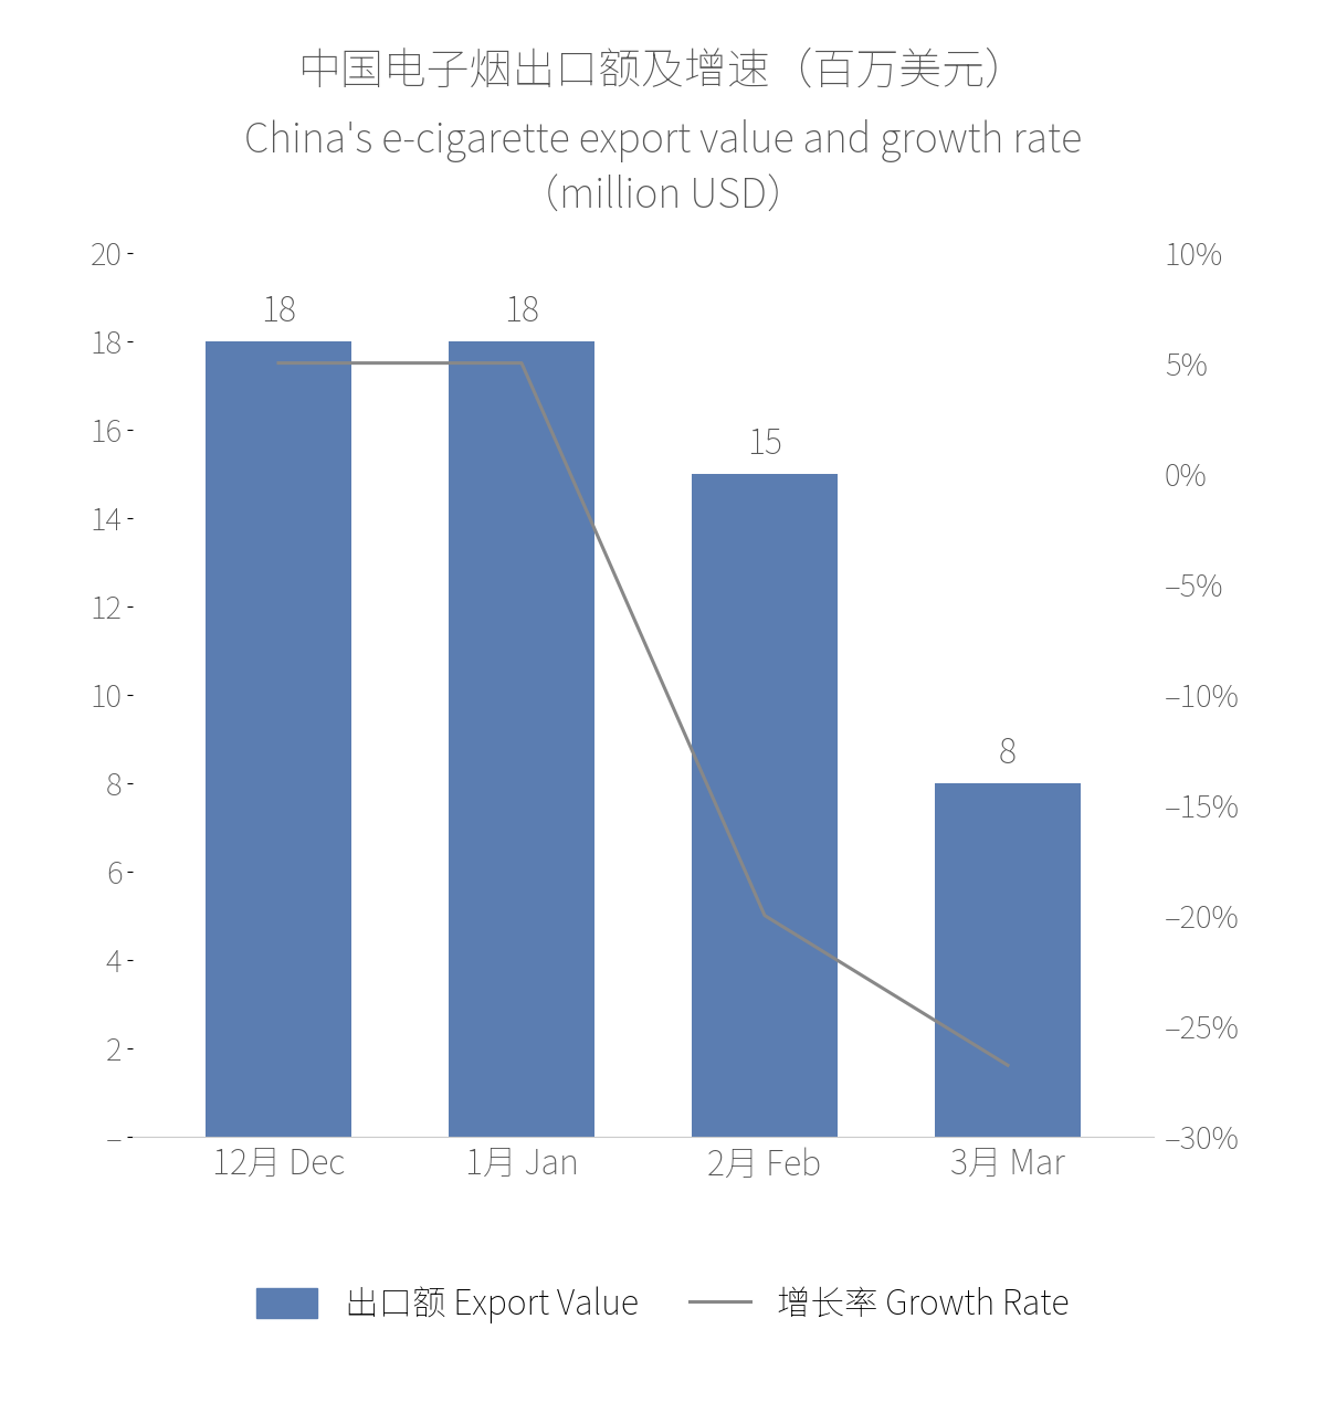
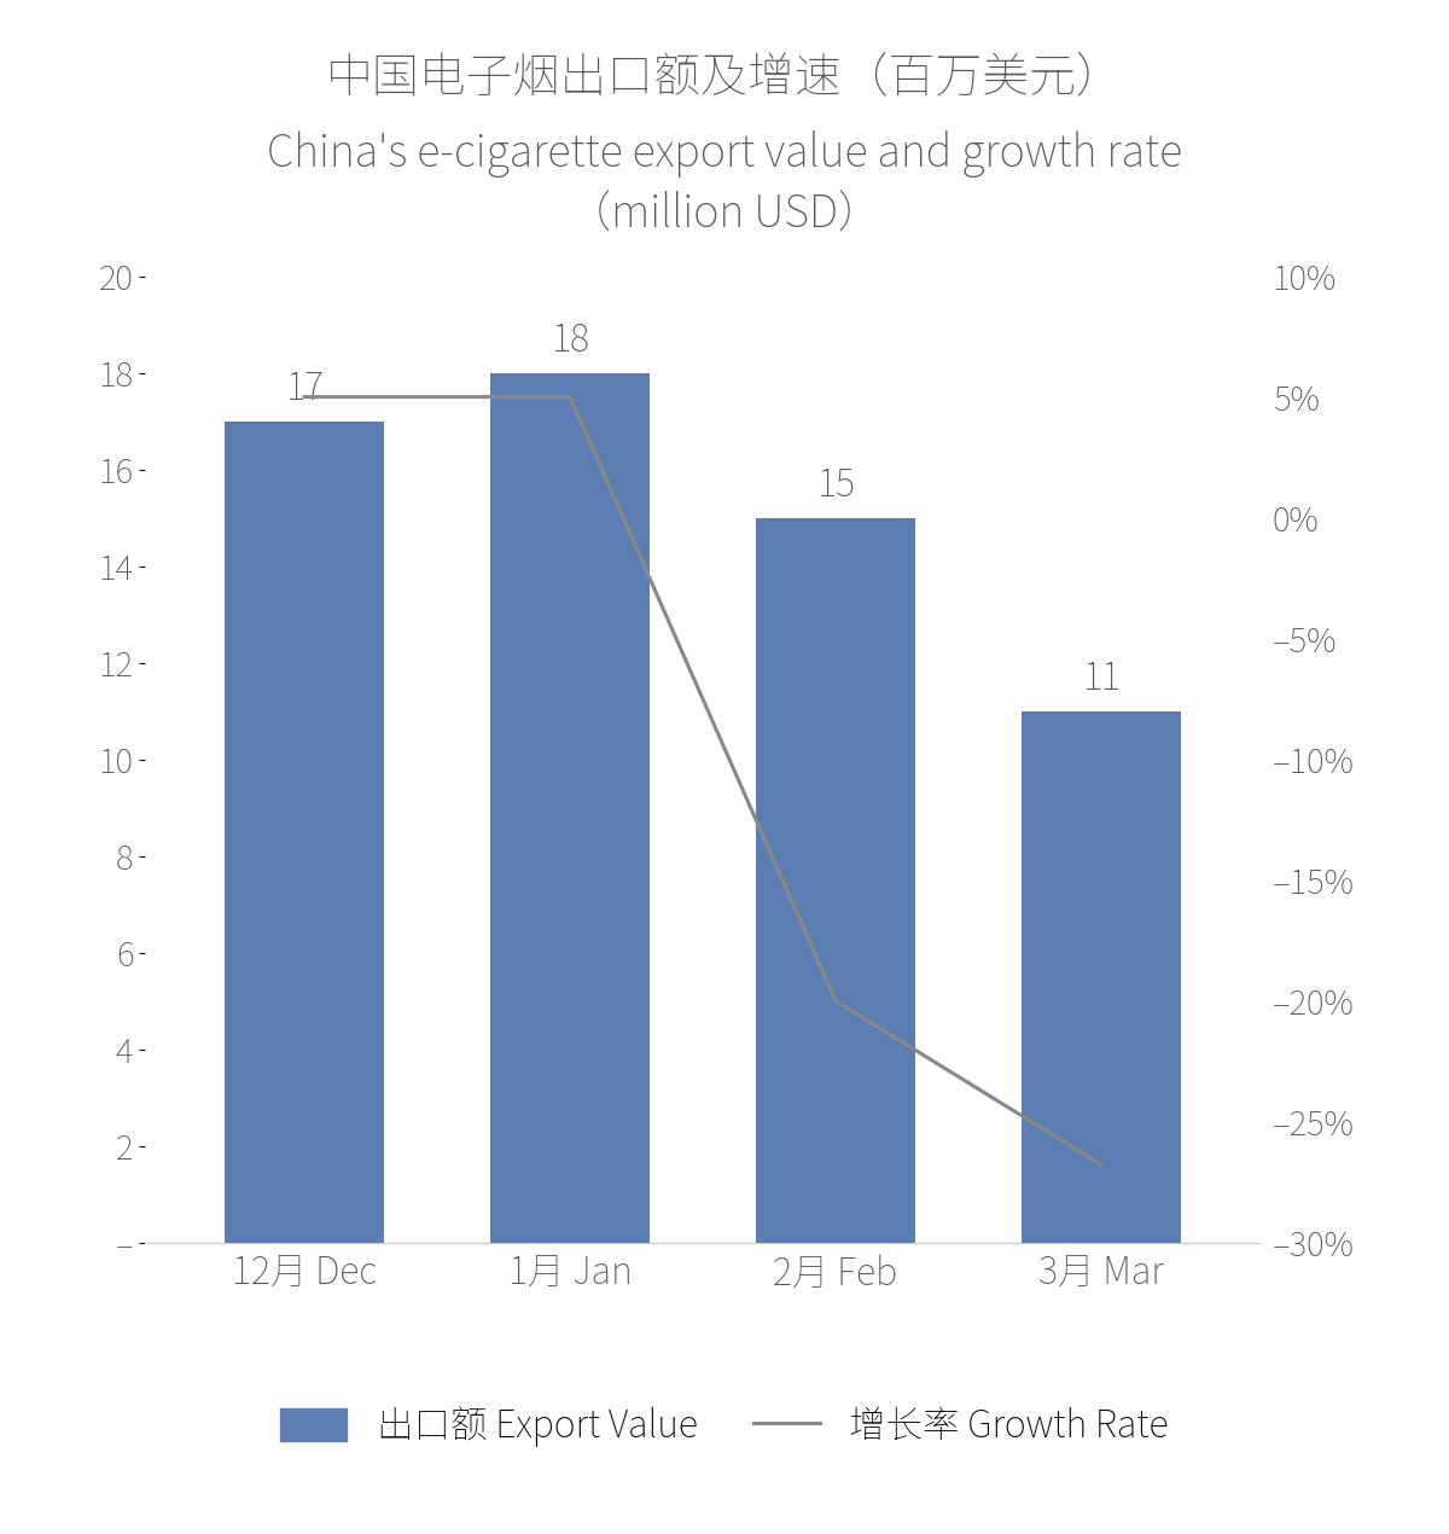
出口额 Export Value/12月 Dec: 18 -> 17
出口额 Export Value/3月 Mar: 8 -> 11
